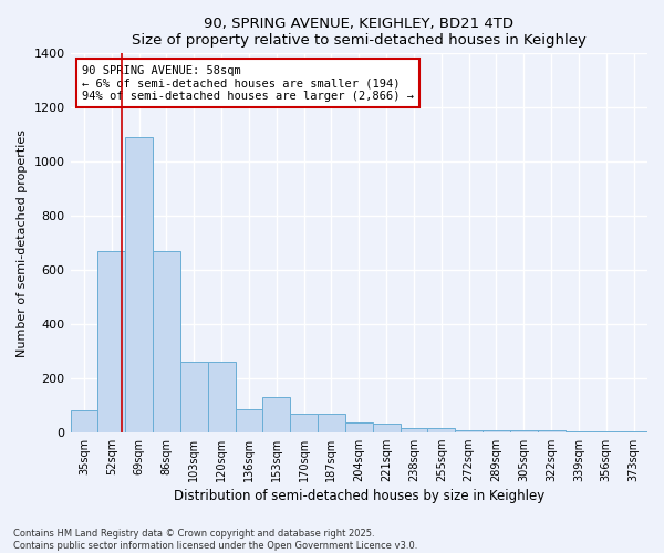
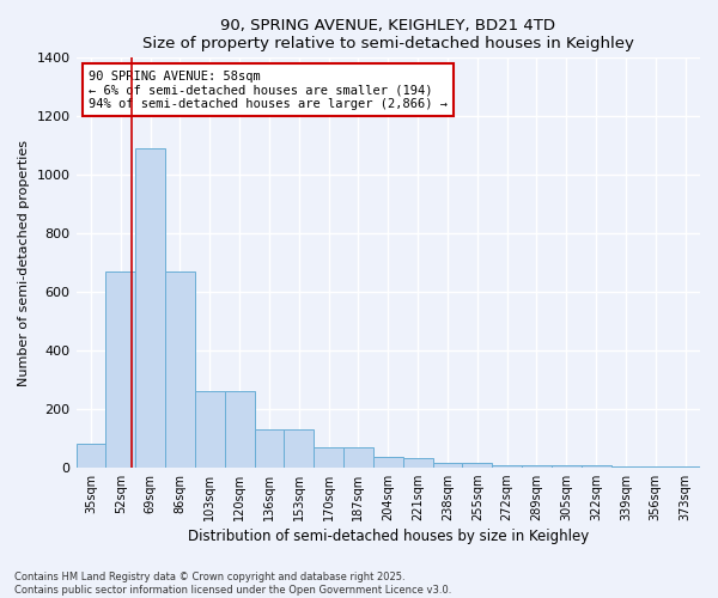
136sqm: 85 -> 130
